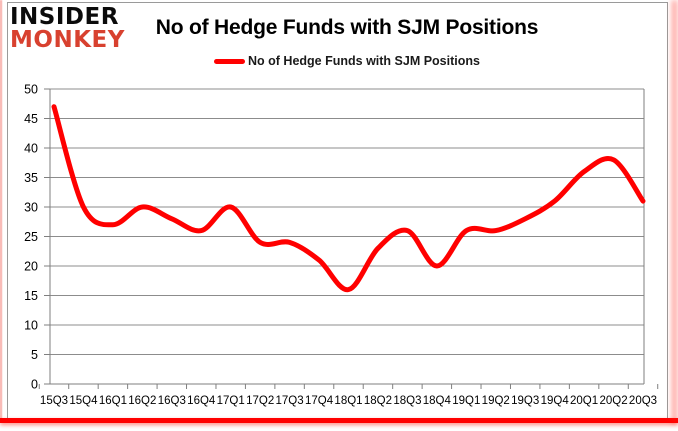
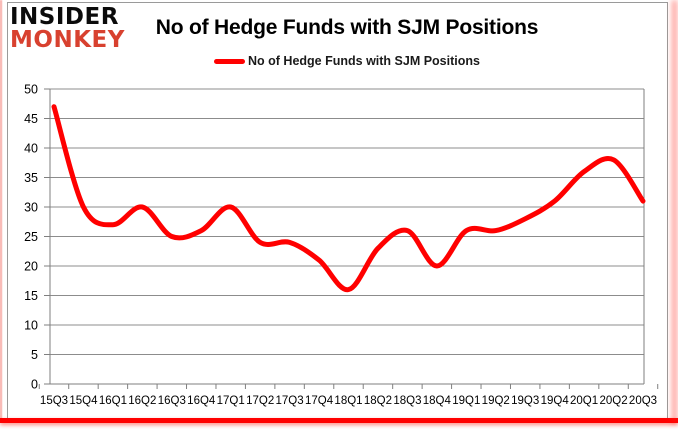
16Q3: 28 -> 25
